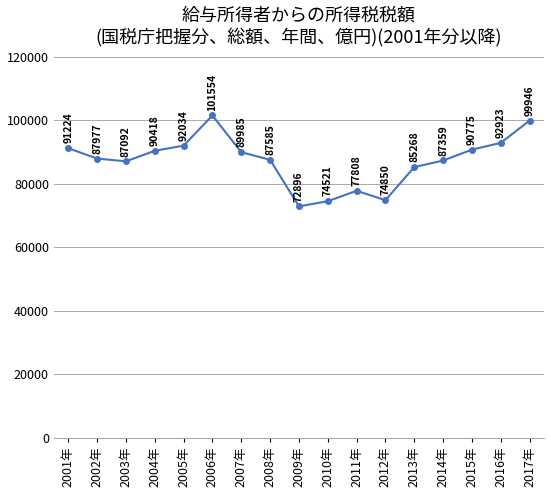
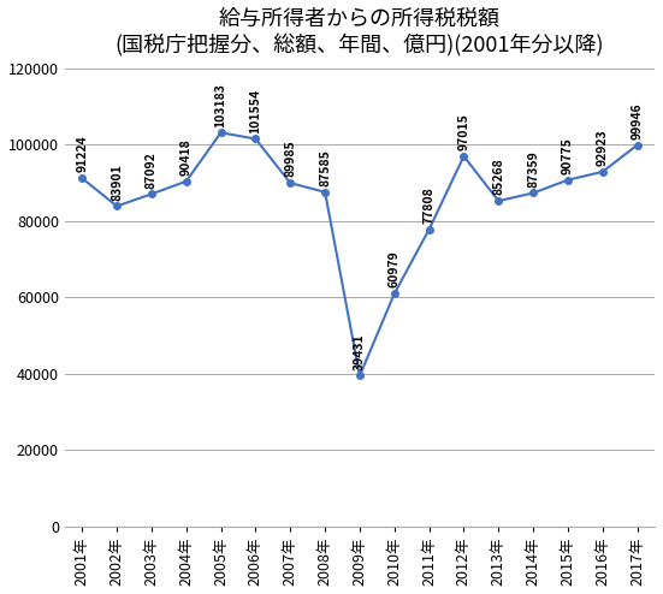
2002年: 87977 -> 83901
2005年: 92034 -> 103183
2009年: 72896 -> 39431
2010年: 74521 -> 60979
2012年: 74850 -> 97015
